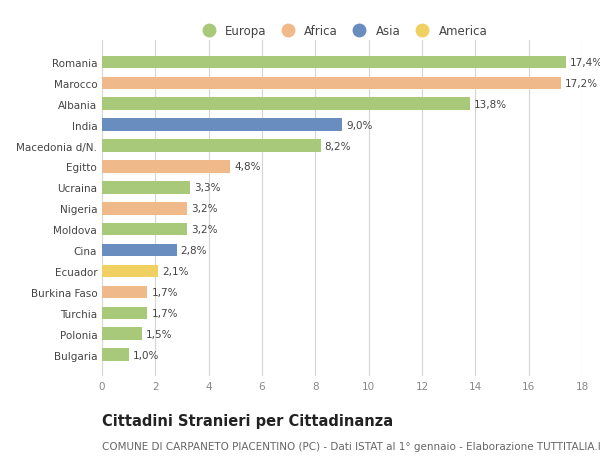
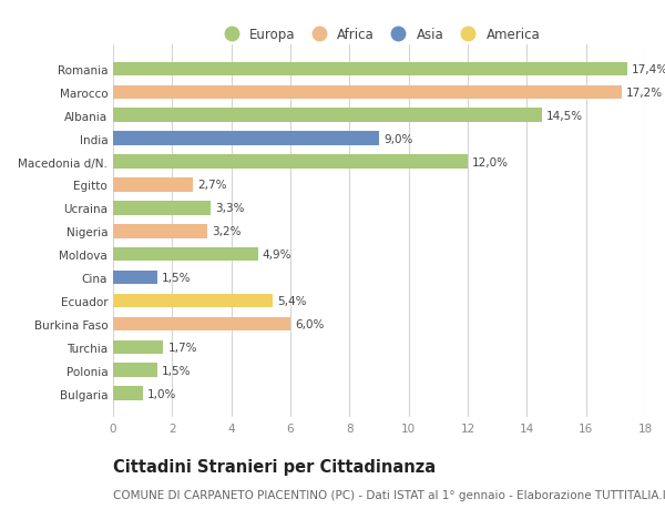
Albania: 13,8% -> 14,5%
Macedonia d/N.: 8,2% -> 12,0%
Egitto: 4,8% -> 2,7%
Moldova: 3,2% -> 4,9%
Cina: 2,8% -> 1,5%
Ecuador: 2,1% -> 5,4%
Burkina Faso: 1,7% -> 6,0%
